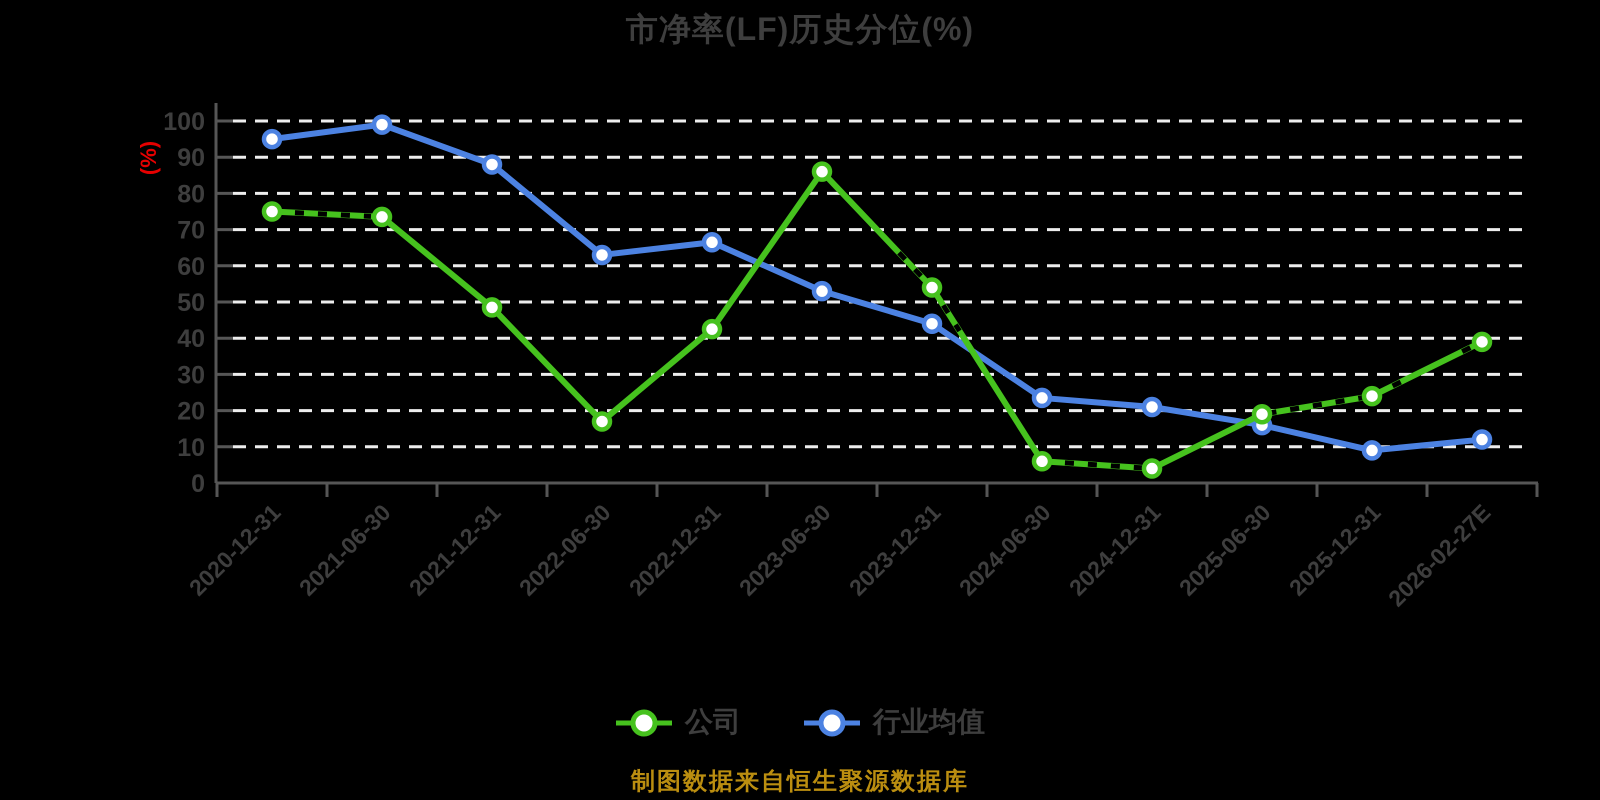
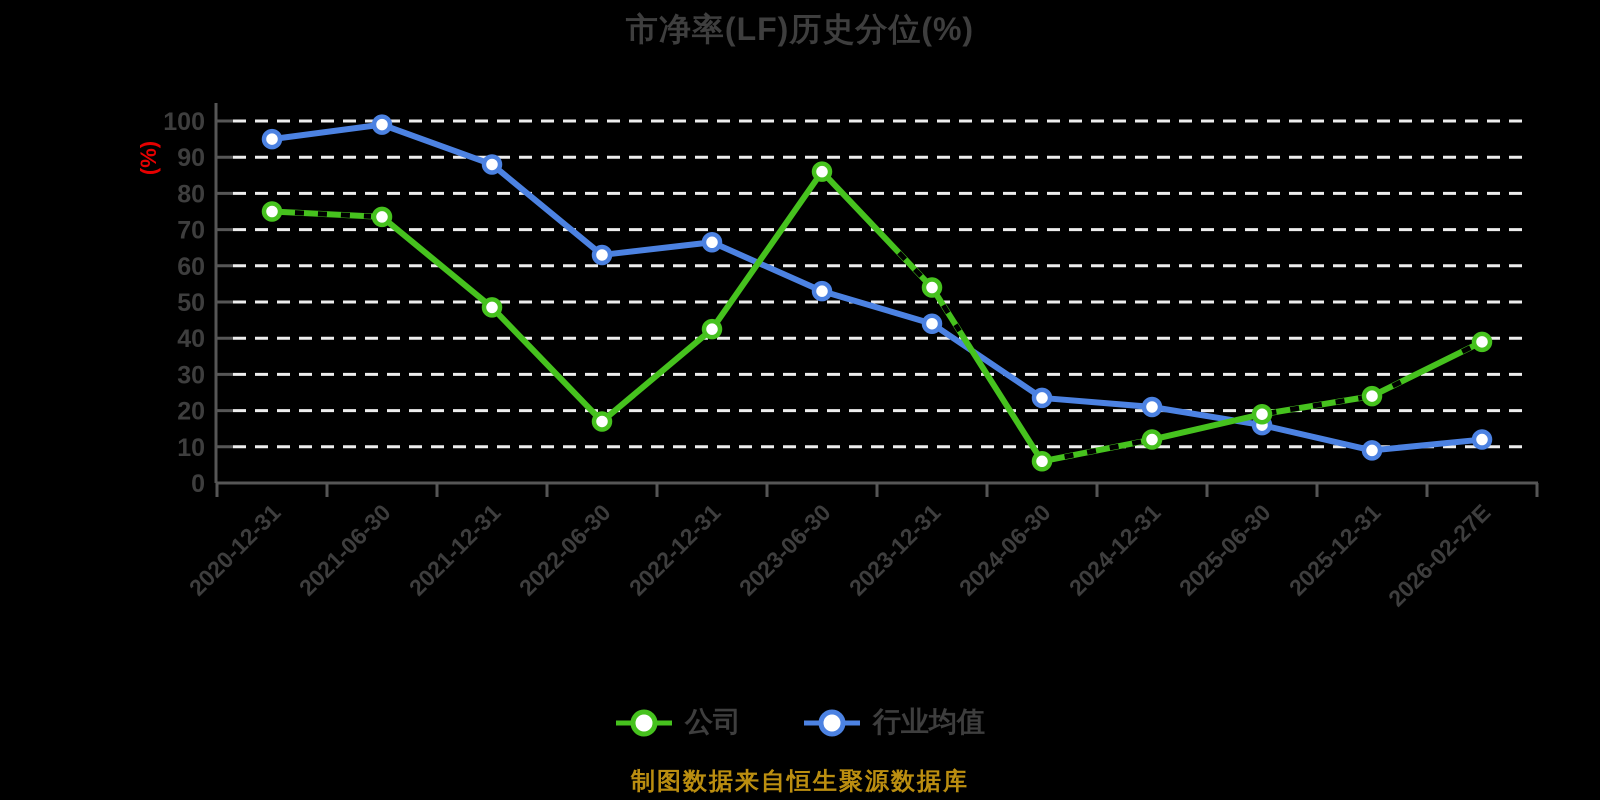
公司/2024-12-31: 4 -> 12
